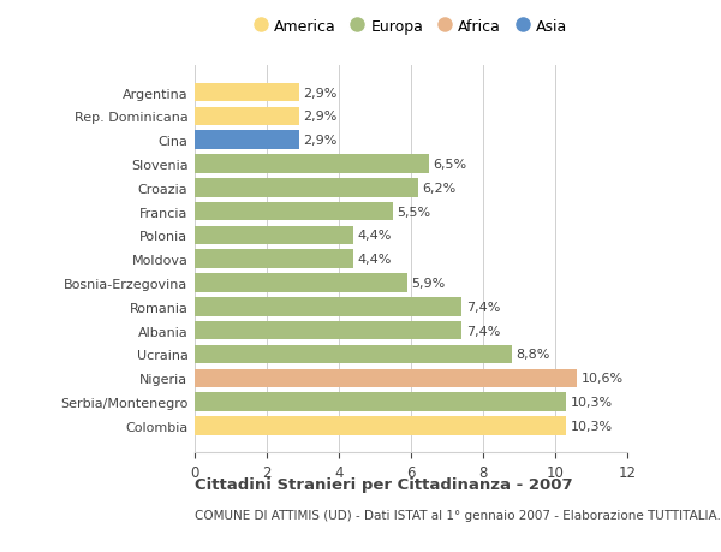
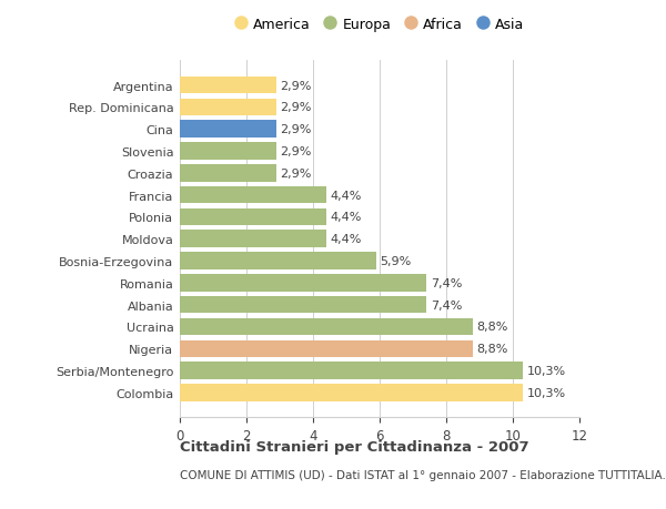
Slovenia: 6,5% -> 2,9%
Croazia: 6,2% -> 2,9%
Francia: 5,5% -> 4,4%
Nigeria: 10,6% -> 8,8%
